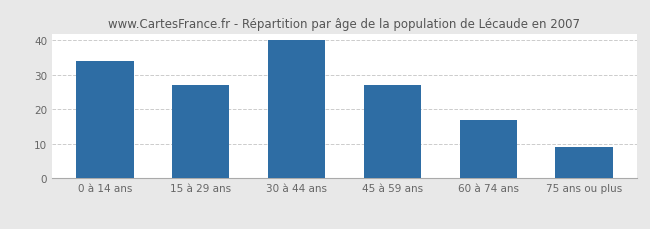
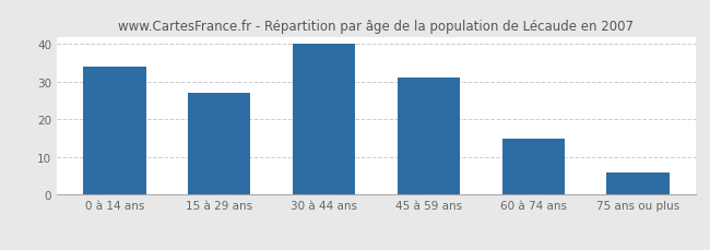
45 à 59 ans: 27 -> 31
60 à 74 ans: 17 -> 15
75 ans ou plus: 9 -> 6
